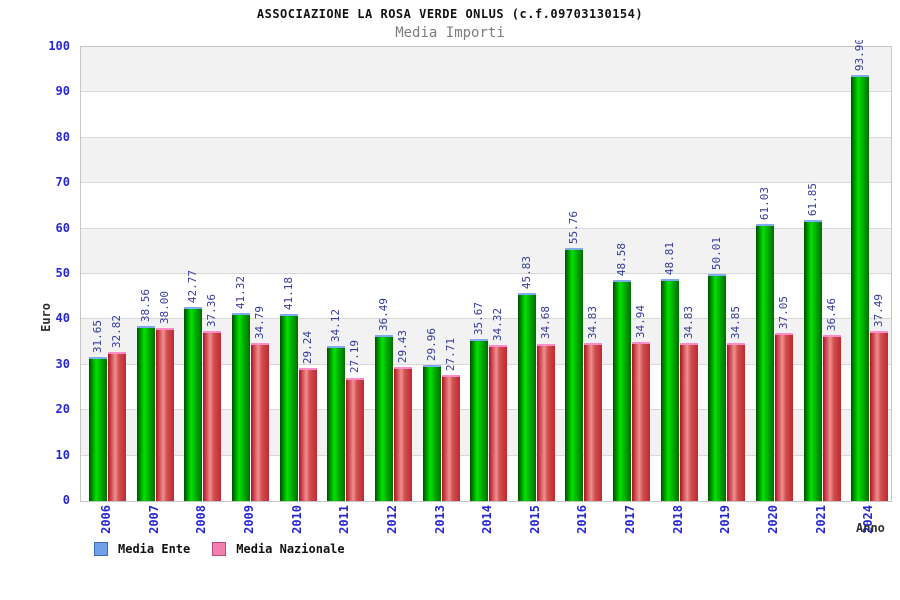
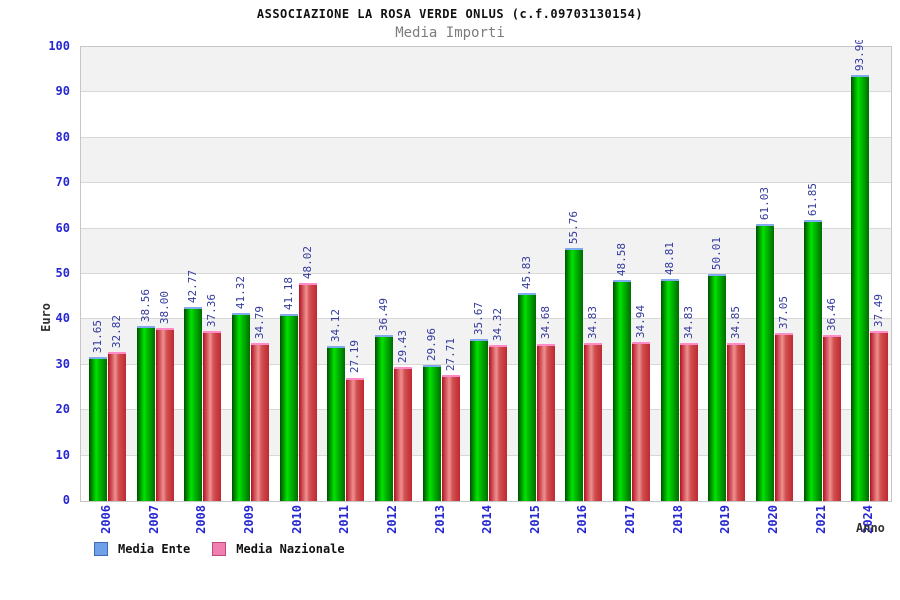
Media Nazionale/2010: 29.24 -> 48.02
